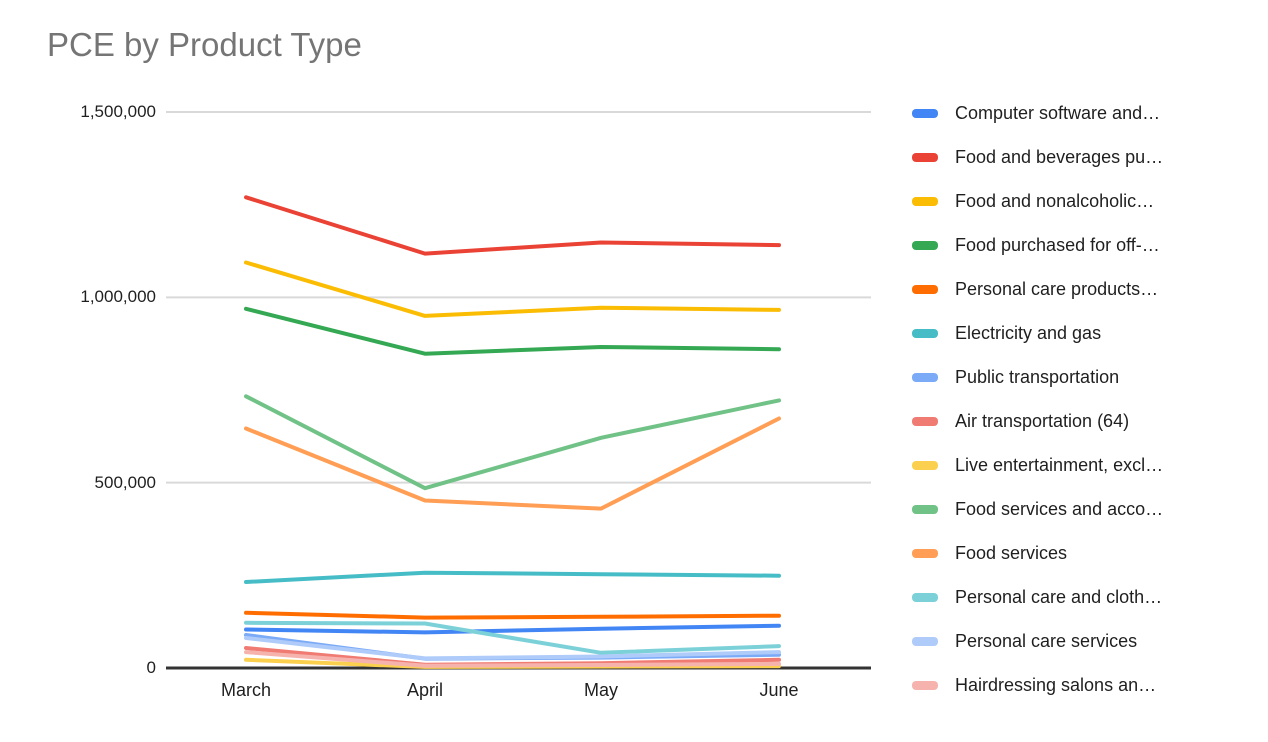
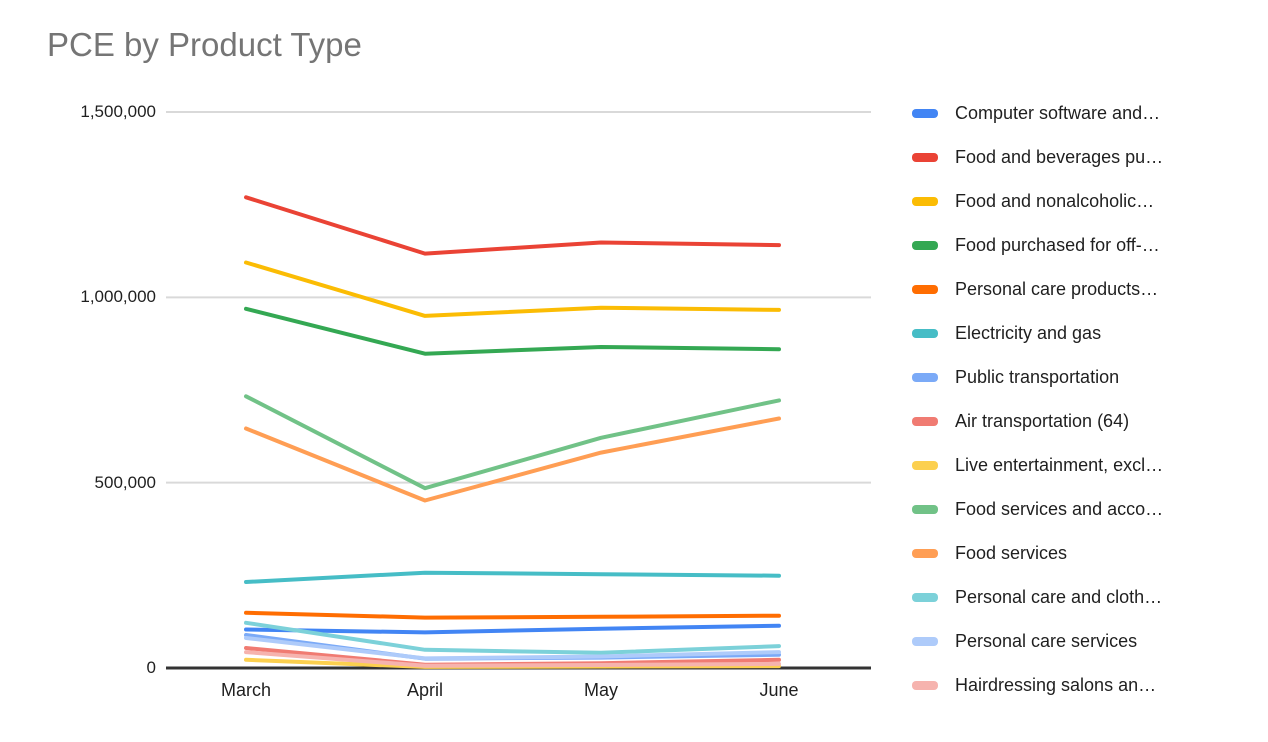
Personal care and cloth…/April: 120000 -> 50000
Food services/May: 430000 -> 580000
